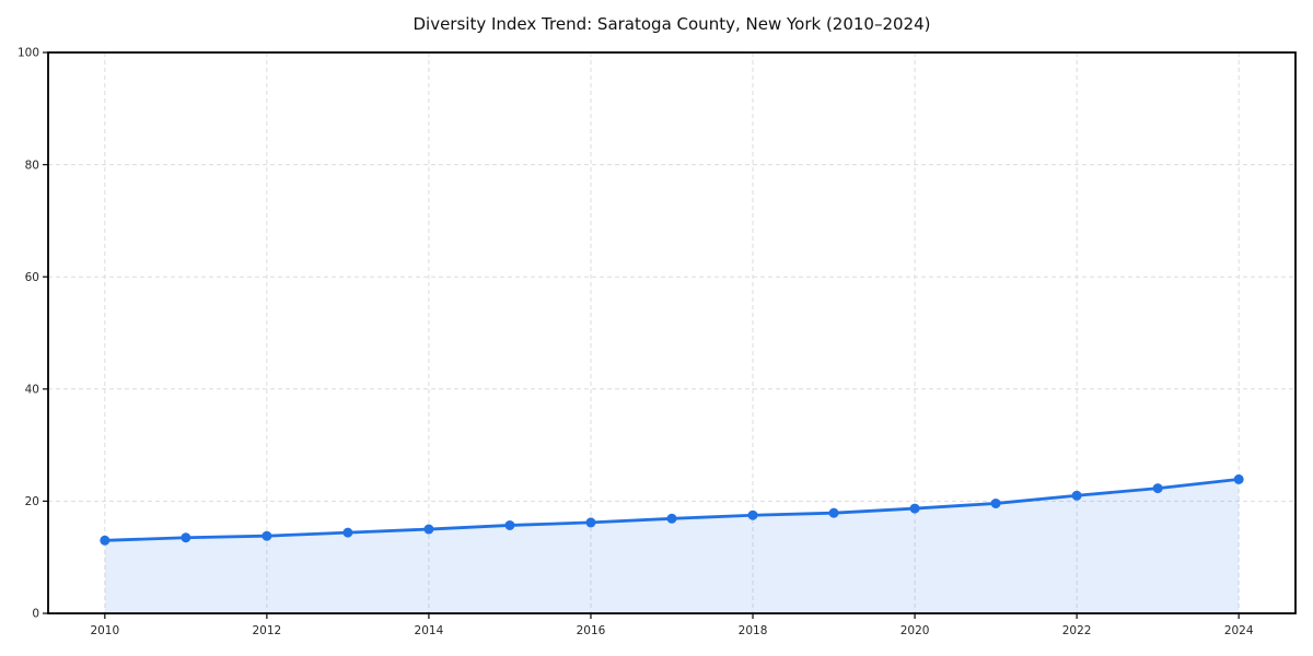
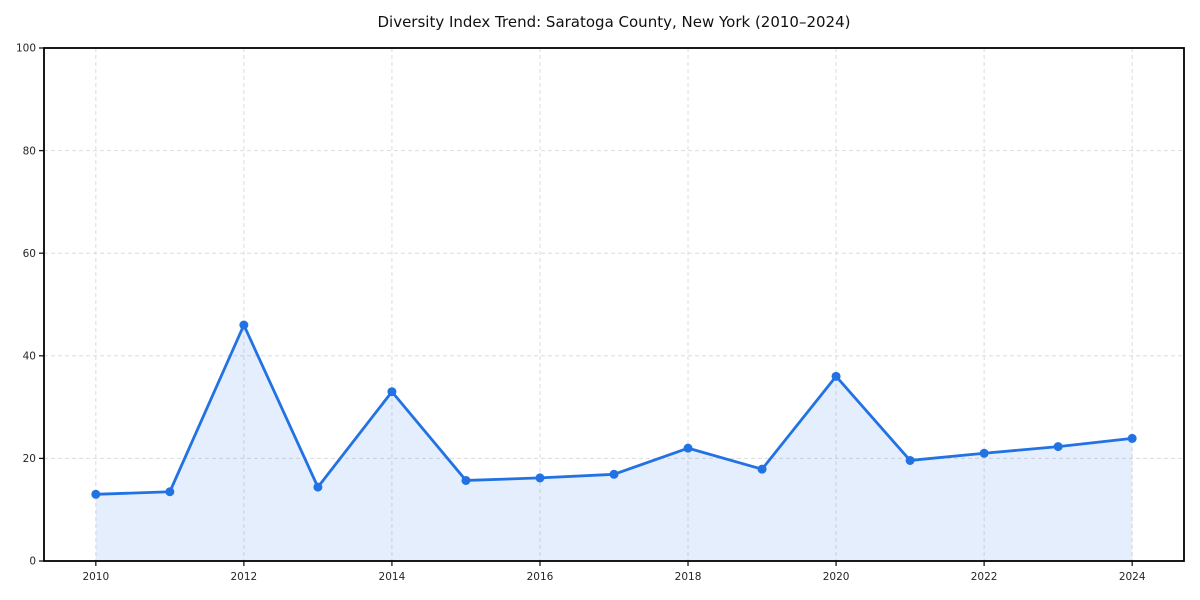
2012: 14 -> 46
2014: 15 -> 33
2018: 18 -> 22
2020: 19 -> 36
